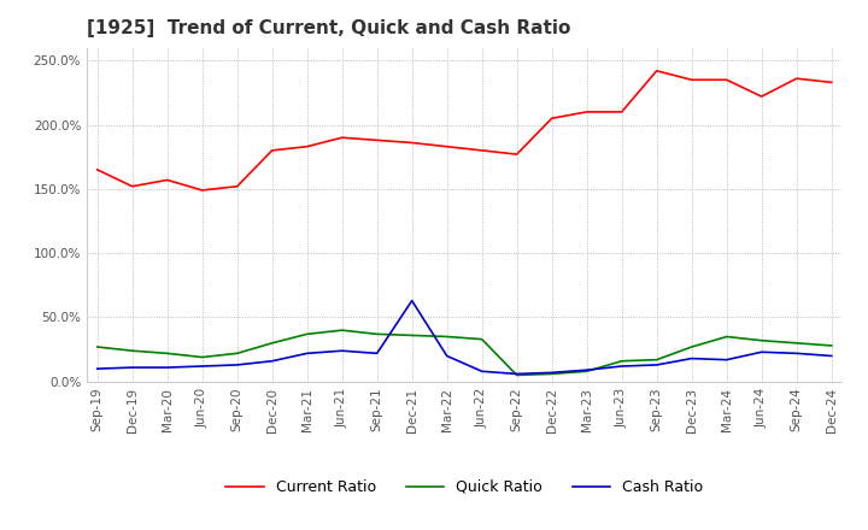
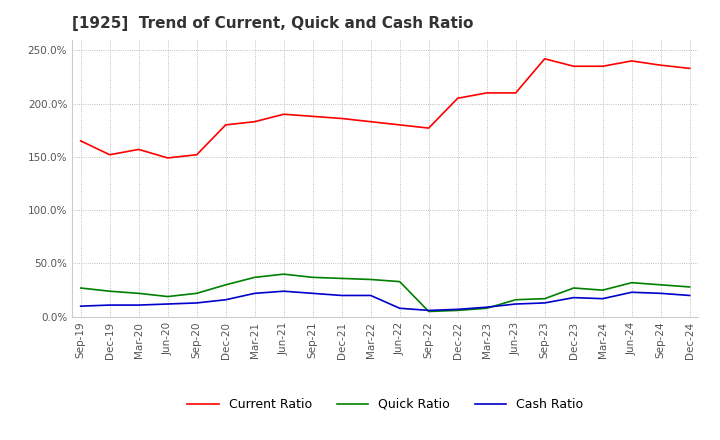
Cash Ratio/Dec-21: 63% -> 20%
Quick Ratio/Mar-24: 35% -> 25%
Current Ratio/Jun-24: 222% -> 240%
